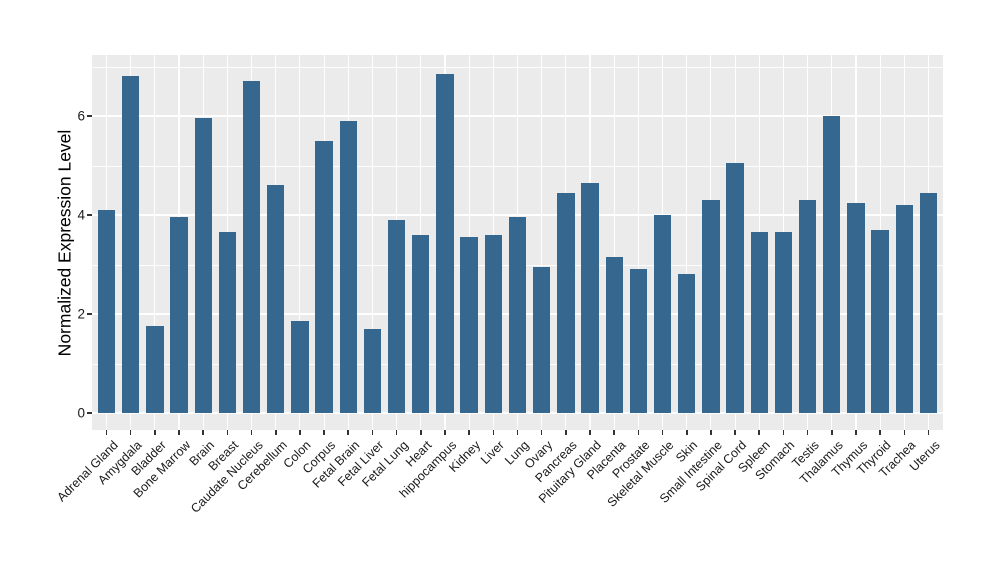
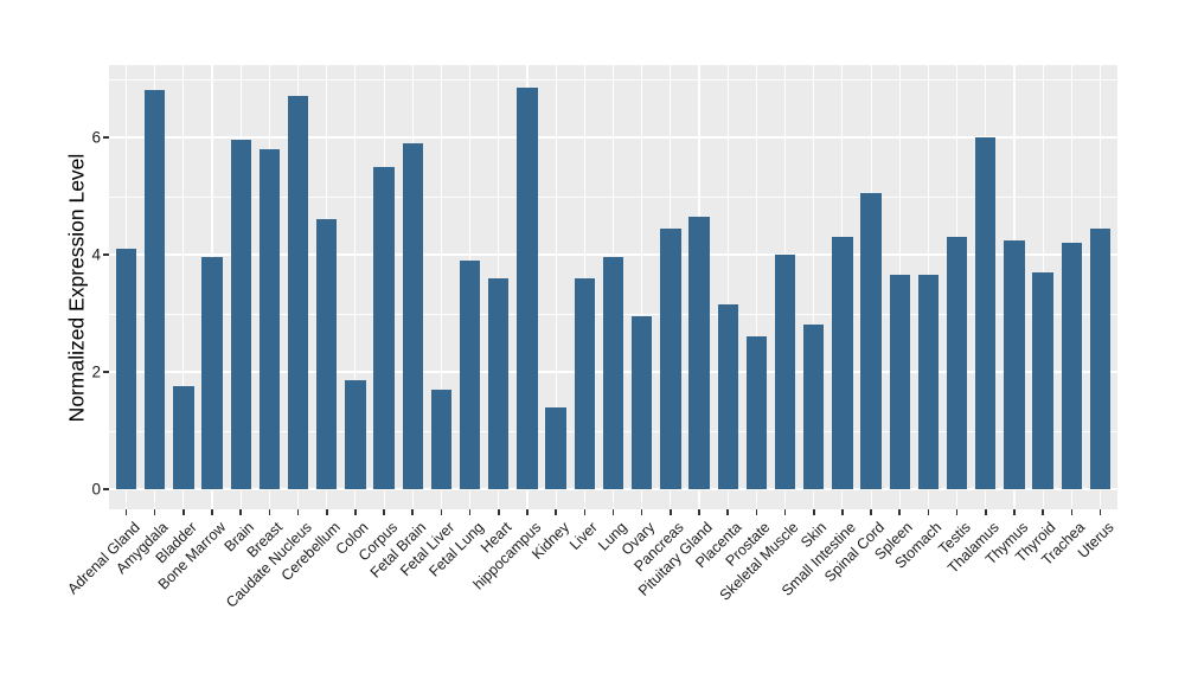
Breast: 3.6 -> 5.8
Kidney: 3.5 -> 1.4
Prostate: 2.9 -> 2.6
